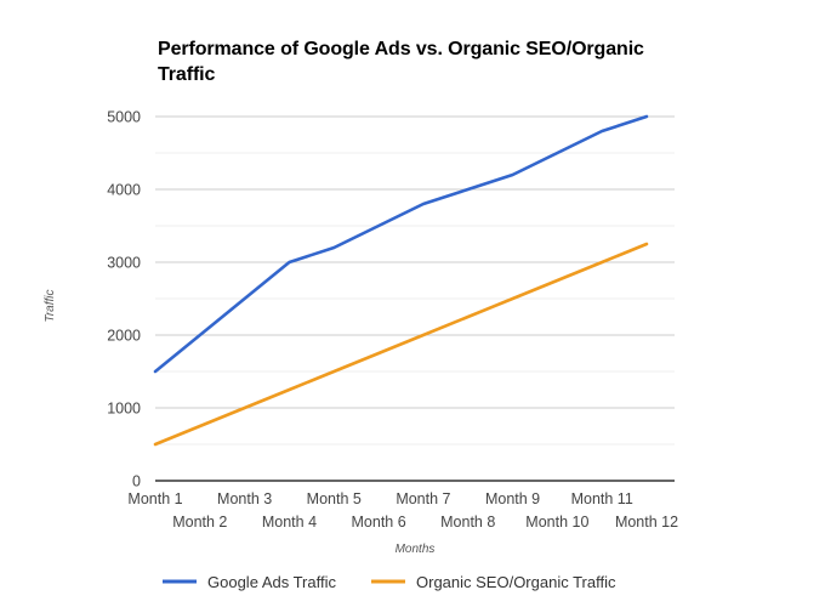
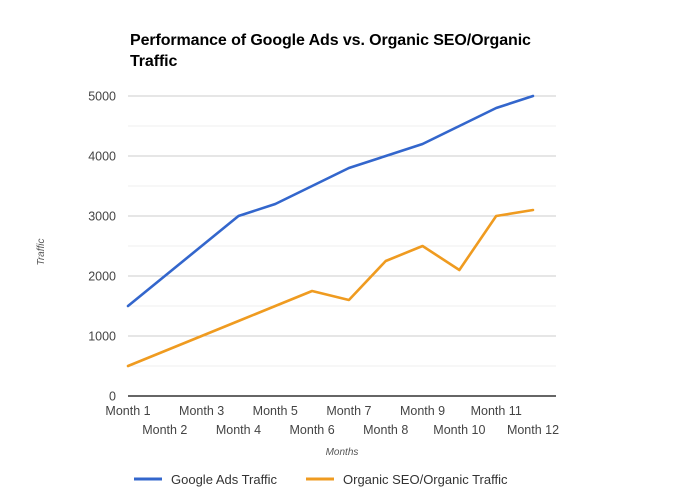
Organic SEO/Organic Traffic/Month 7: 2000 -> 1600
Organic SEO/Organic Traffic/Month 10: 2800 -> 2100
Organic SEO/Organic Traffic/Month 12: 3200 -> 3100
